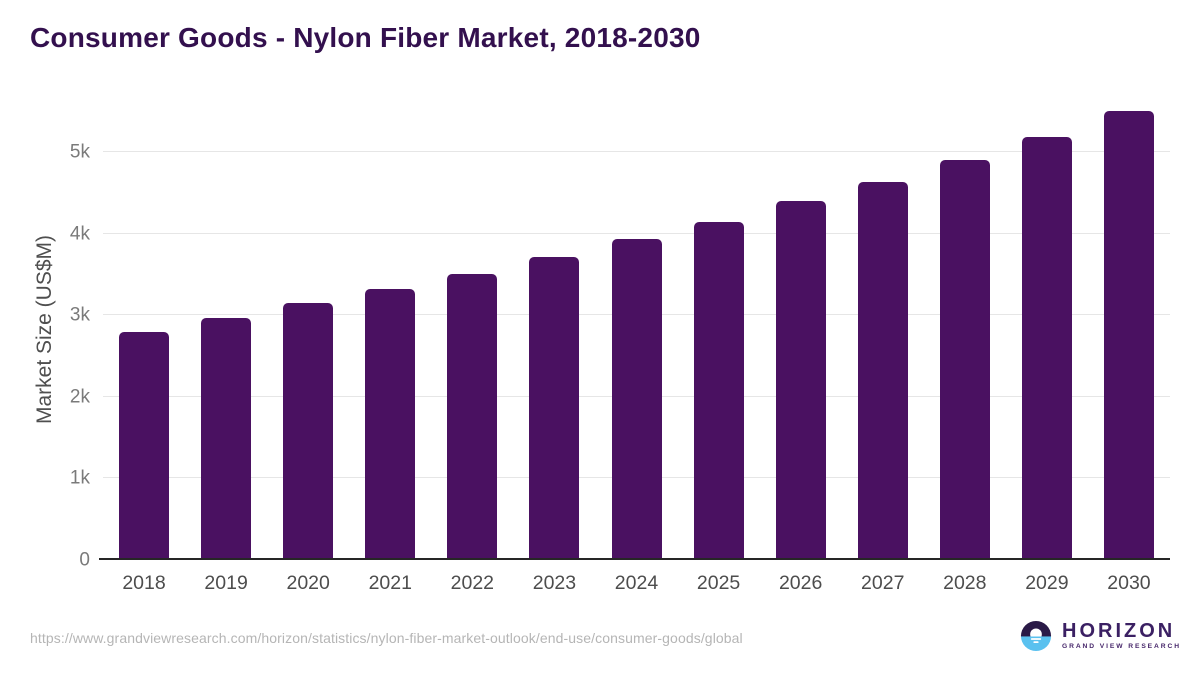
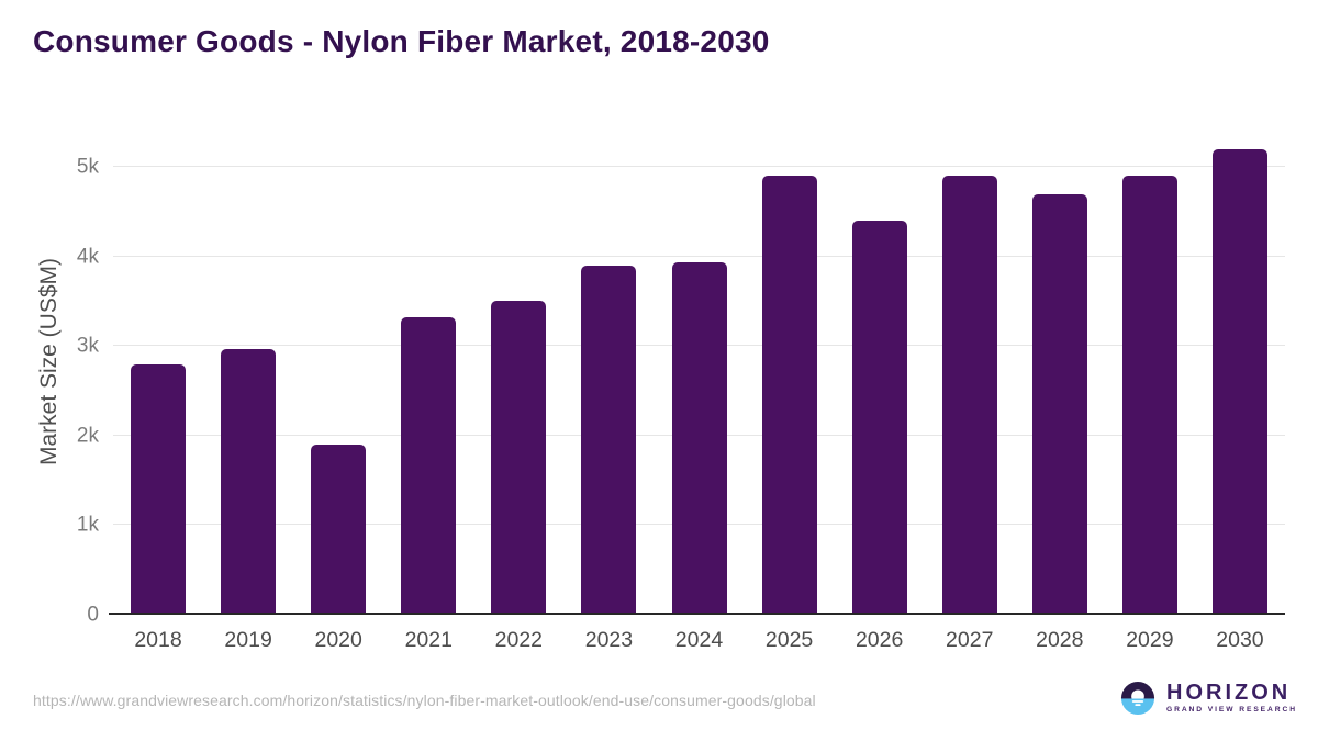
2020: 3.2k -> 1.9k
2023: 3.7k -> 3.9k
2025: 4.1k -> 4.9k
2027: 4.6k -> 4.9k
2028: 4.9k -> 4.7k
2029: 5.2k -> 4.9k
2030: 5.5k -> 5.2k
